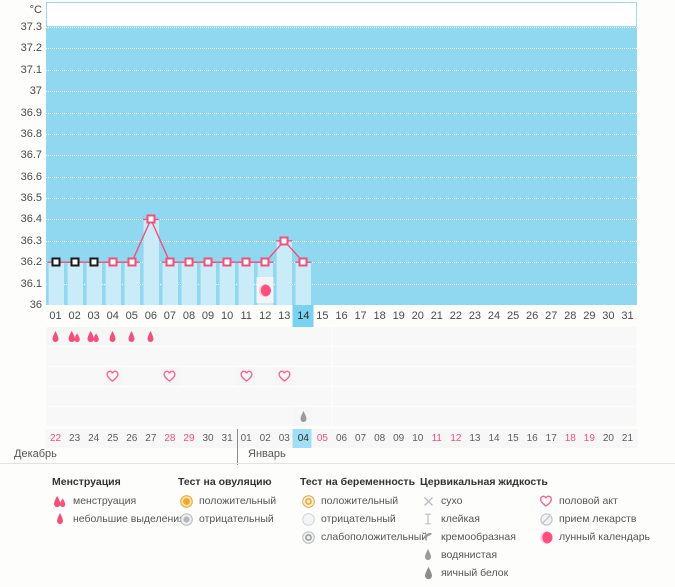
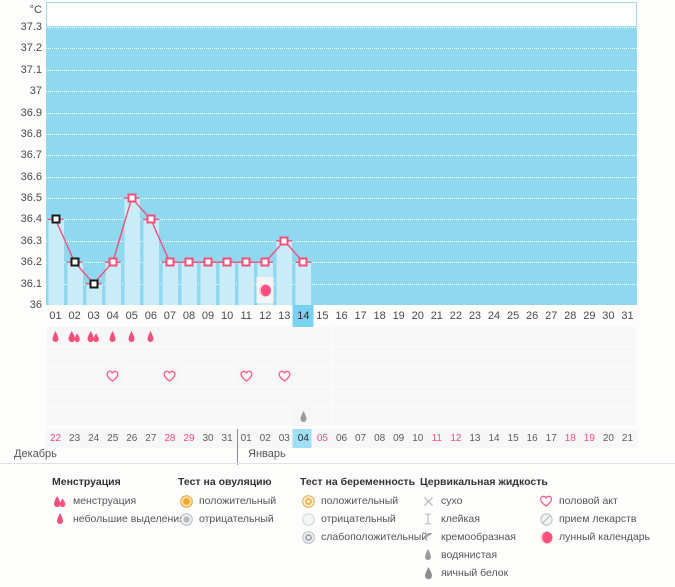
01: 36.2 -> 36.4
03: 36.2 -> 36.1
05: 36.2 -> 36.5
